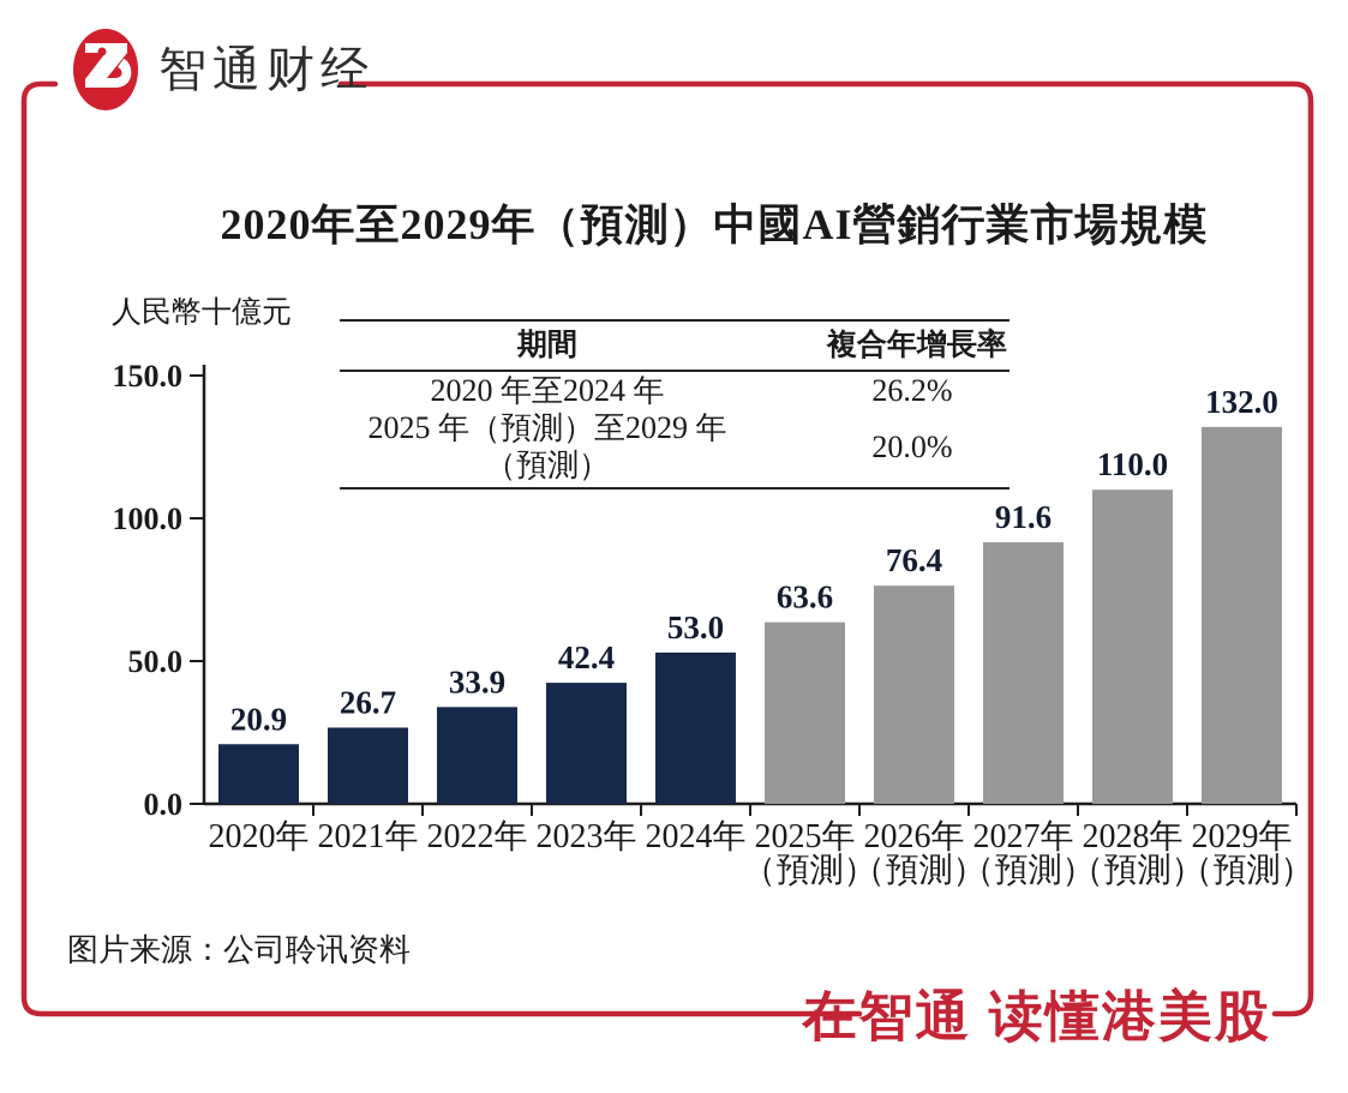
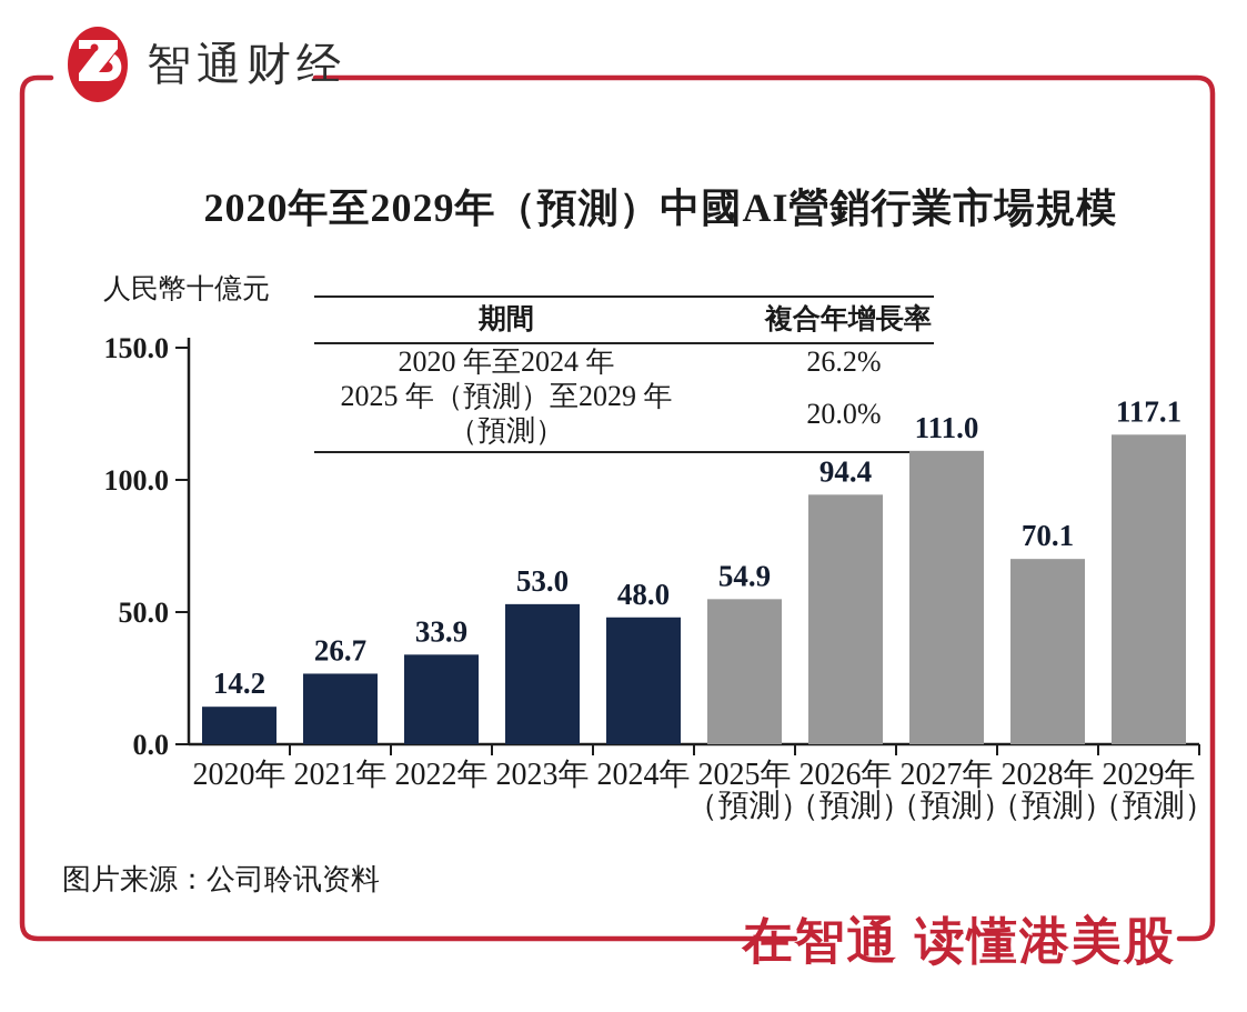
2020年: 20.9 -> 14.2
2023年: 42.4 -> 53.0
2024年: 53.0 -> 48.0
2025年: 63.6 -> 54.9
2026年: 76.4 -> 94.4
2027年: 91.6 -> 111.0
2028年: 110.0 -> 70.1
2029年: 132.0 -> 117.1
